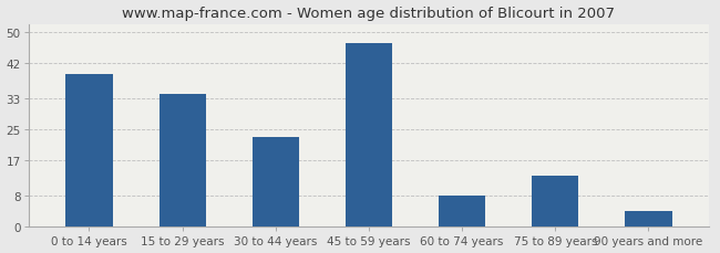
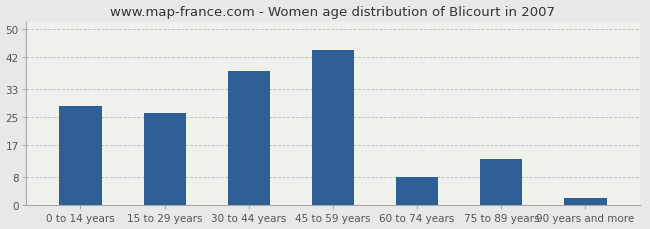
0 to 14 years: 39 -> 28
15 to 29 years: 34 -> 26
30 to 44 years: 23 -> 38
45 to 59 years: 47 -> 44
90 years and more: 4 -> 2
